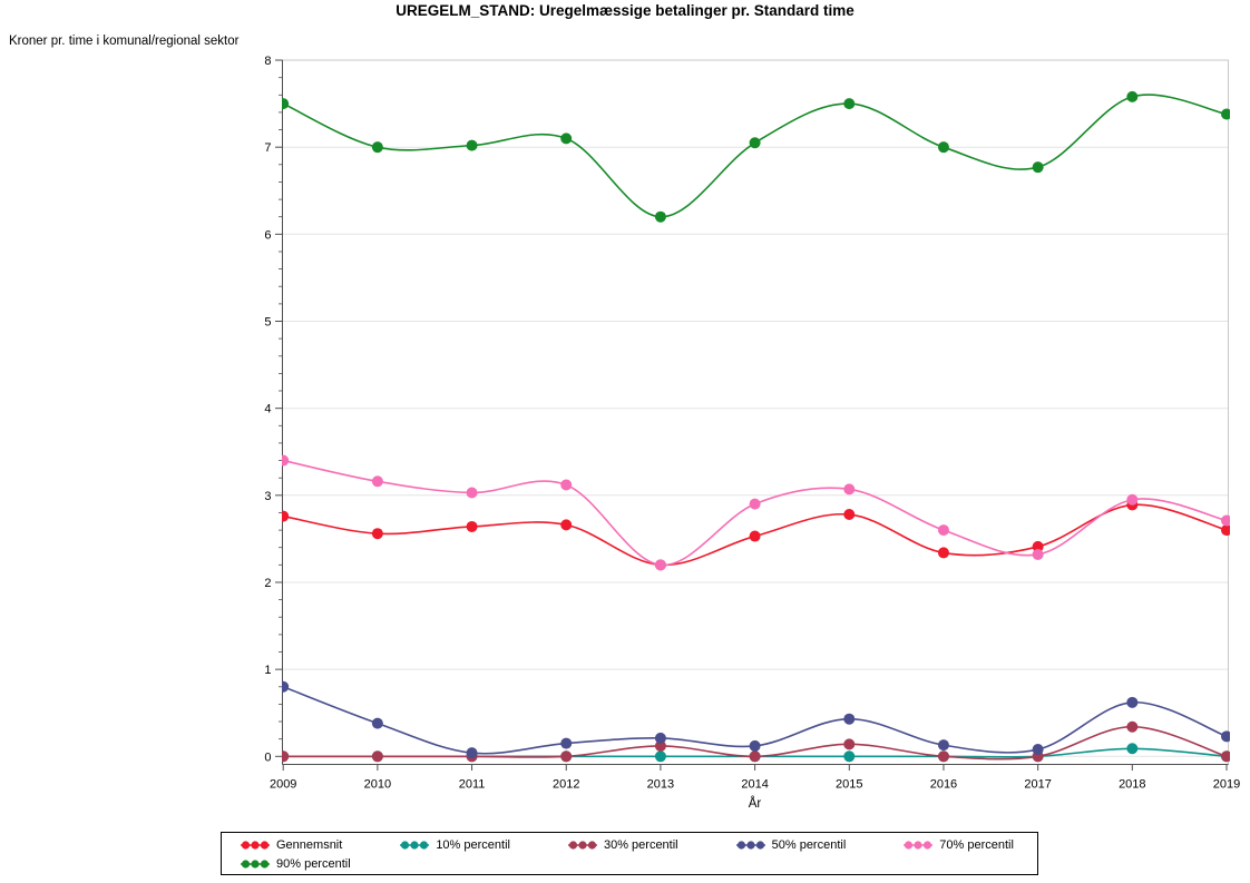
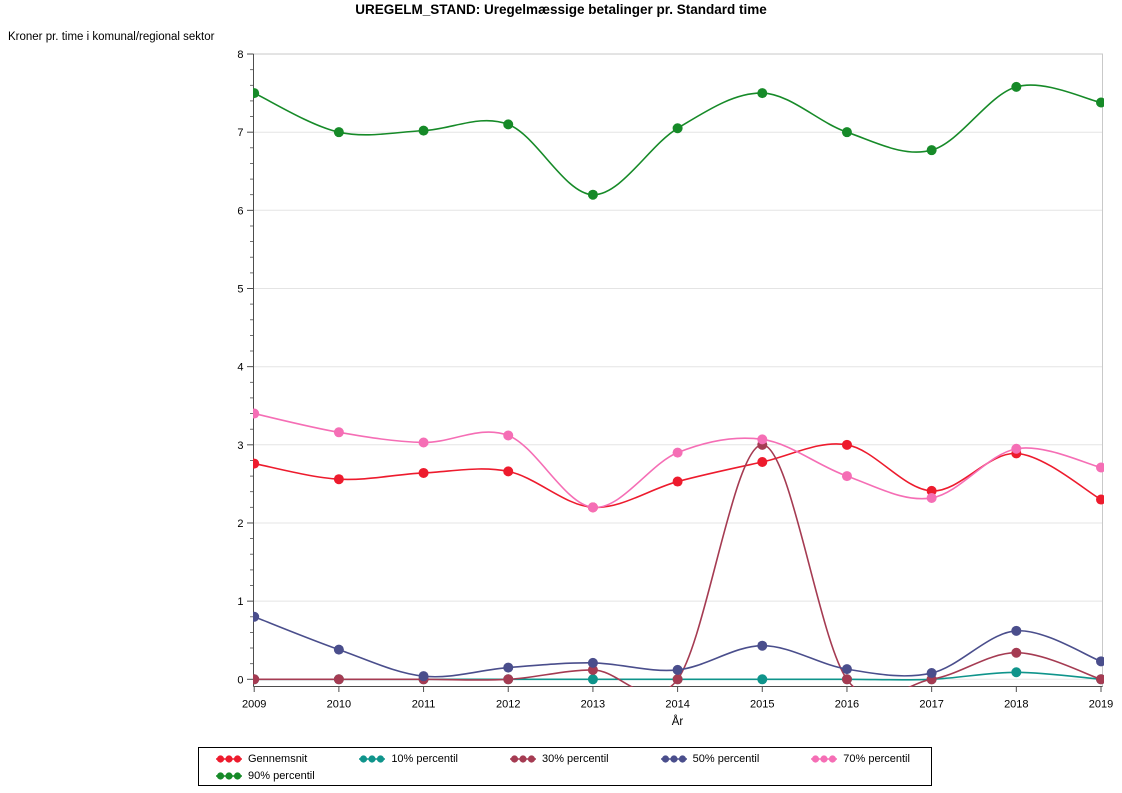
30% percentil/2015: 0.1 -> 3.0
Gennemsnit/2016: 2.3 -> 3.0
Gennemsnit/2019: 2.6 -> 2.3
